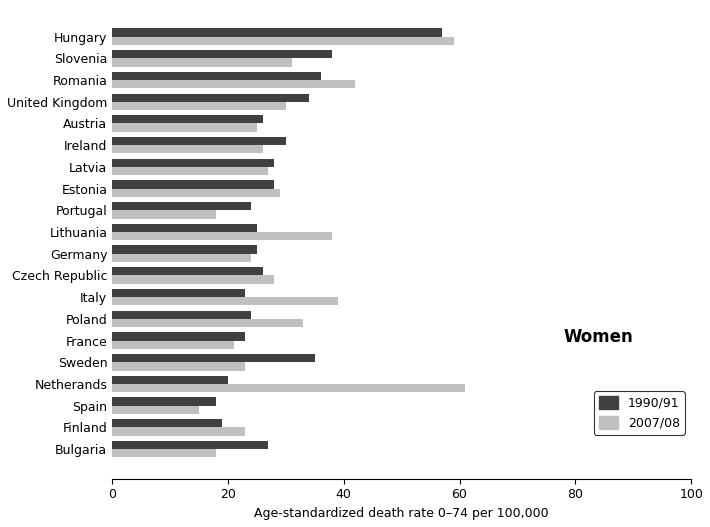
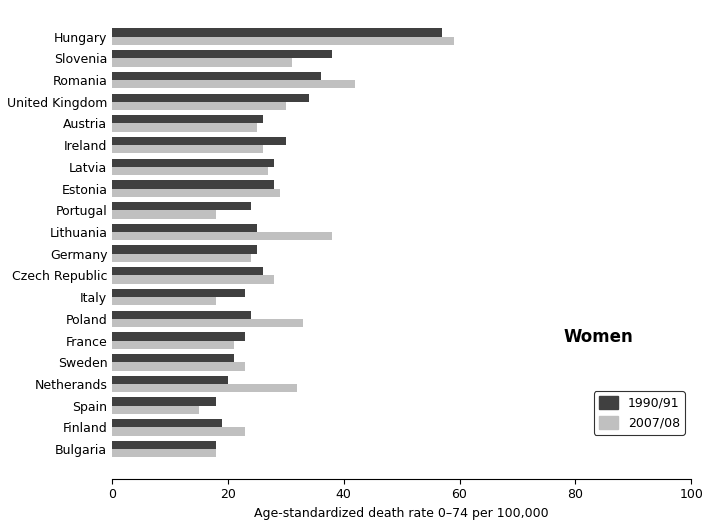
2007/08/Italy: 39 -> 18
1990/91/Sweden: 35 -> 21
2007/08/Netherands: 61 -> 32
1990/91/Bulgaria: 27 -> 18
